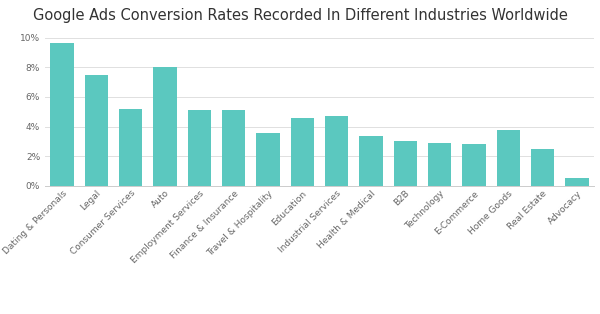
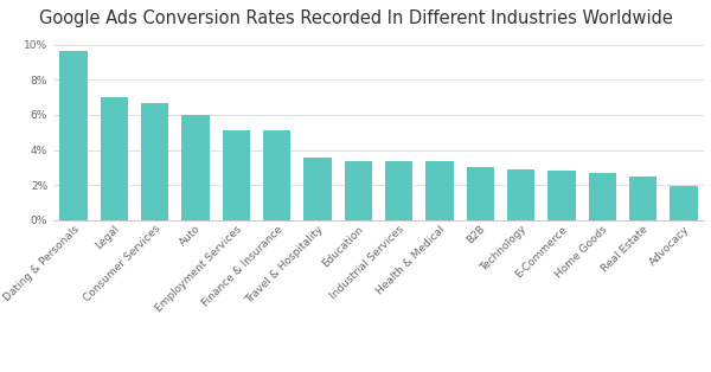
Legal: 7.5% -> 7.0%
Consumer Services: 5.2% -> 6.6%
Auto: 8.0% -> 6.0%
Education: 4.6% -> 3.4%
Industrial Services: 4.7% -> 3.4%
Home Goods: 3.8% -> 2.7%
Advocacy: 0.5% -> 2.0%
